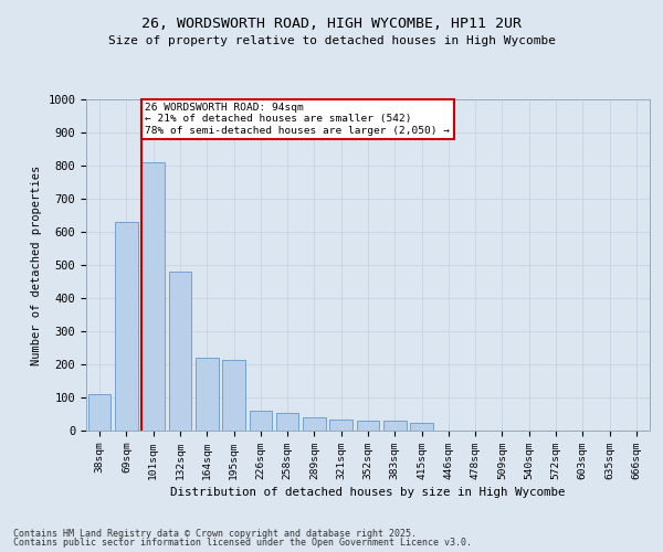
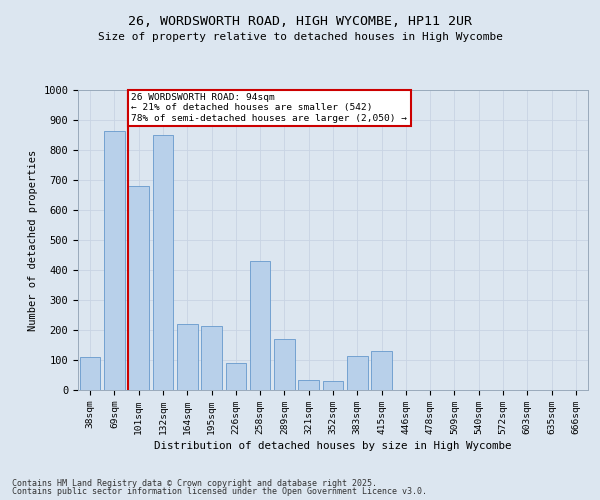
69sqm: 630 -> 865
101sqm: 810 -> 680
132sqm: 480 -> 850
226sqm: 60 -> 90
258sqm: 55 -> 430
289sqm: 40 -> 170
383sqm: 30 -> 115
415sqm: 25 -> 130
